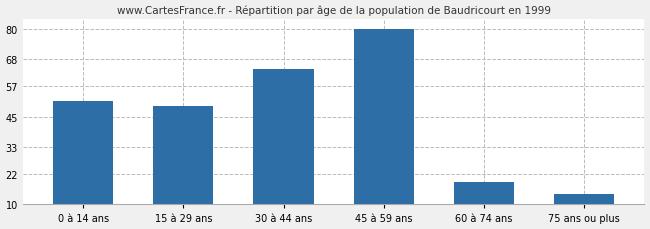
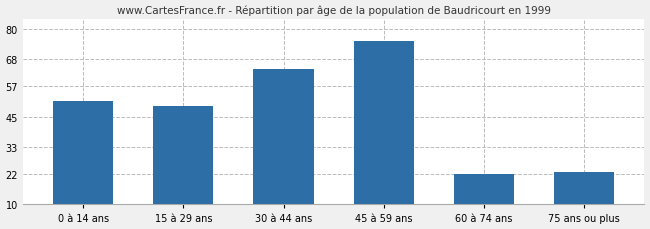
45 à 59 ans: 80 -> 75
60 à 74 ans: 19 -> 22
75 ans ou plus: 14 -> 23
